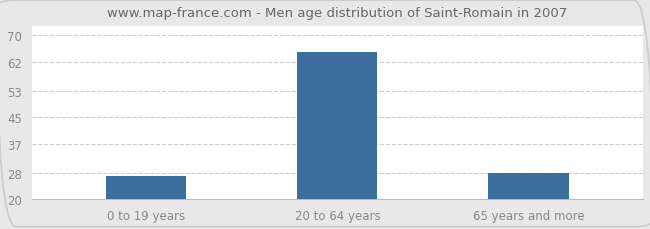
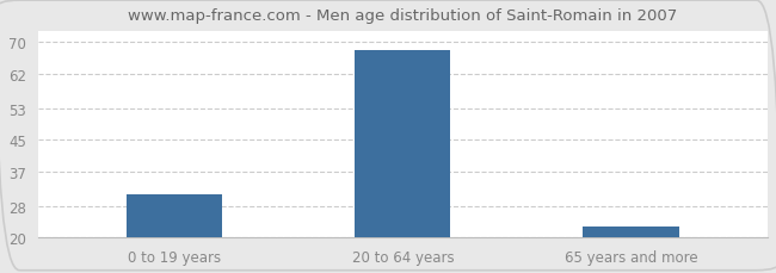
0 to 19 years: 27 -> 31
20 to 64 years: 65 -> 68
65 years and more: 28 -> 23
